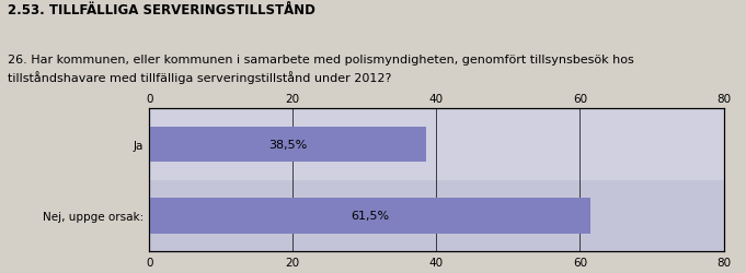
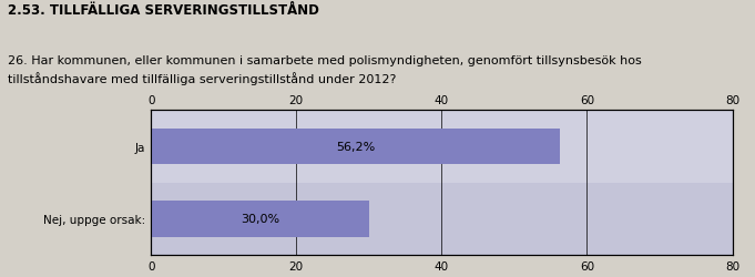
Ja: 38,5% -> 56,2%
Nej, uppge orsak:: 61,5% -> 30,0%
